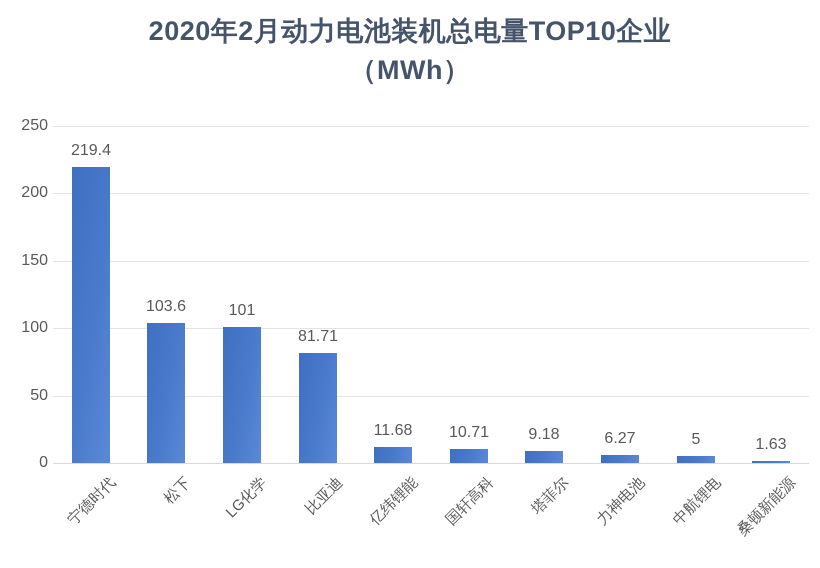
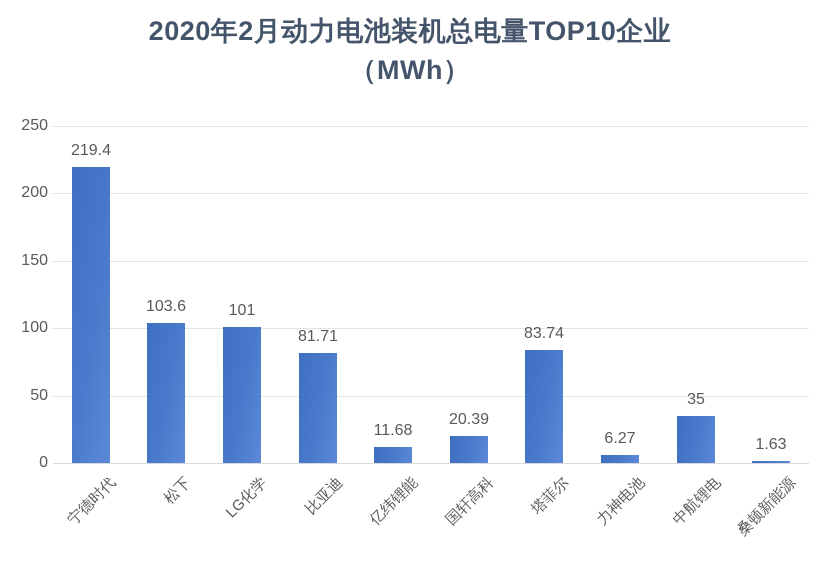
国轩高科: 10.71 -> 20.39
塔菲尔: 9.18 -> 83.74
中航锂电: 5 -> 35
